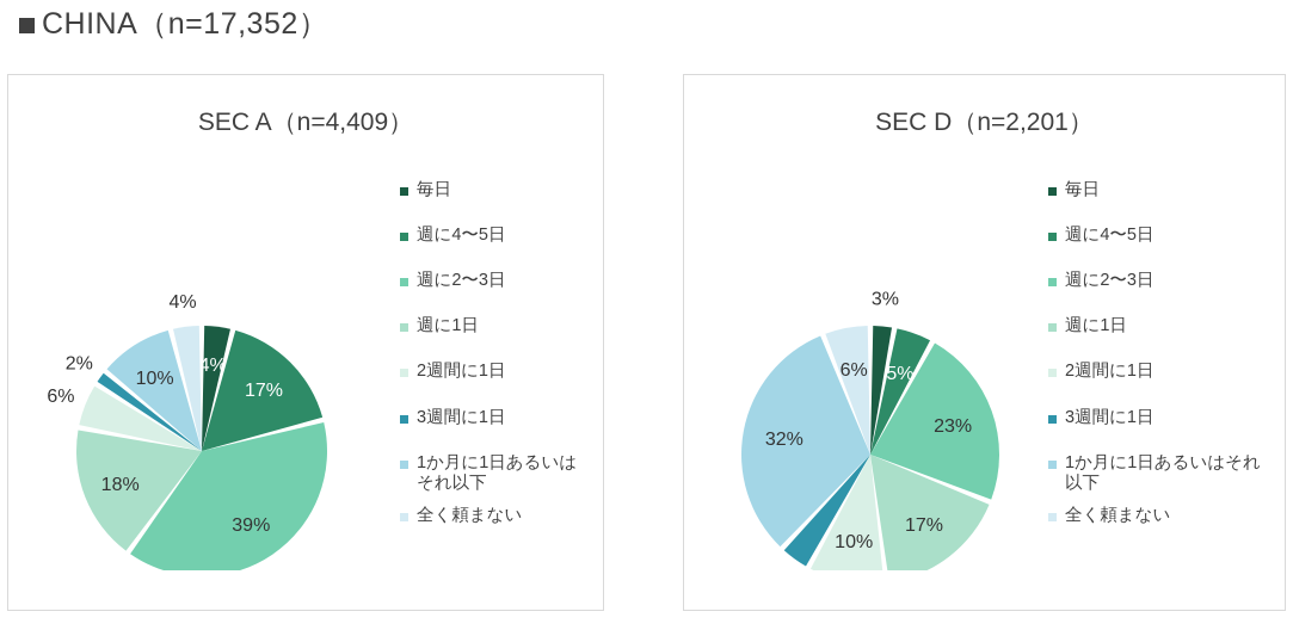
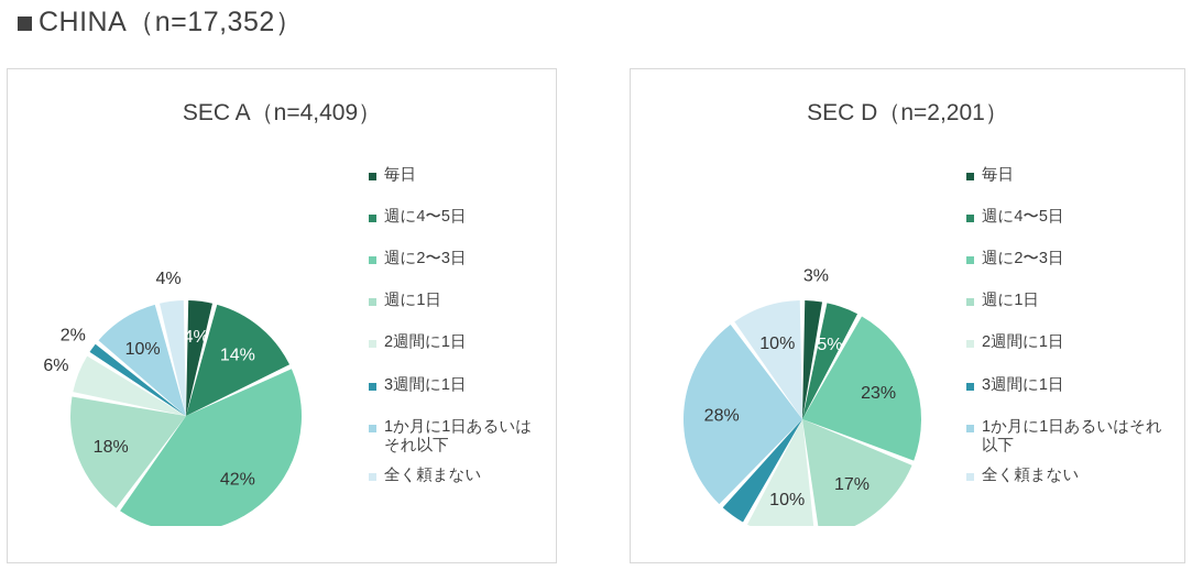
SEC A（n=4,409）/週に4〜5日: 17% -> 14%
SEC A（n=4,409）/週に2〜3日: 39% -> 42%
SEC D（n=2,201）/1か月に1日あるいはそれ以下: 32% -> 28%
SEC D（n=2,201）/全く頼まない: 6% -> 10%
